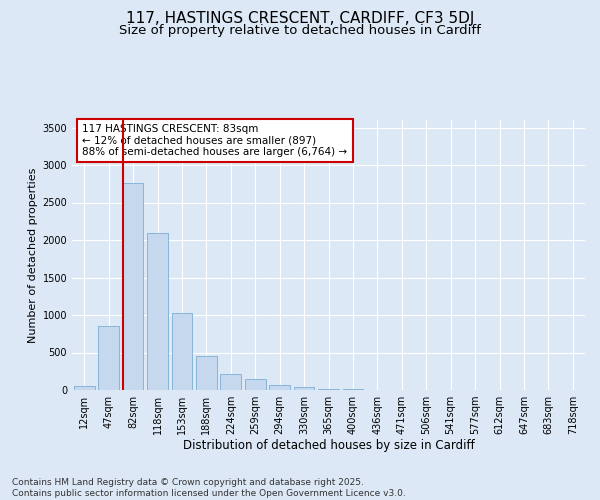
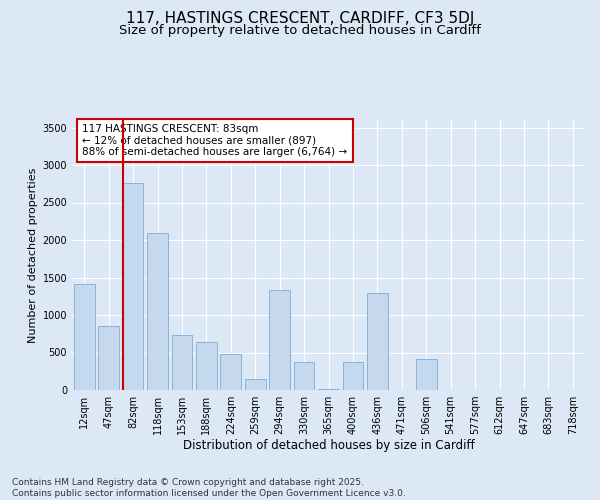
12sqm: 60 -> 1420
153sqm: 1030 -> 740
188sqm: 460 -> 640
224sqm: 210 -> 480
294sqm: 70 -> 1340
330sqm: 40 -> 380
400sqm: 10 -> 380
436sqm: 0 -> 1300
506sqm: 0 -> 420
